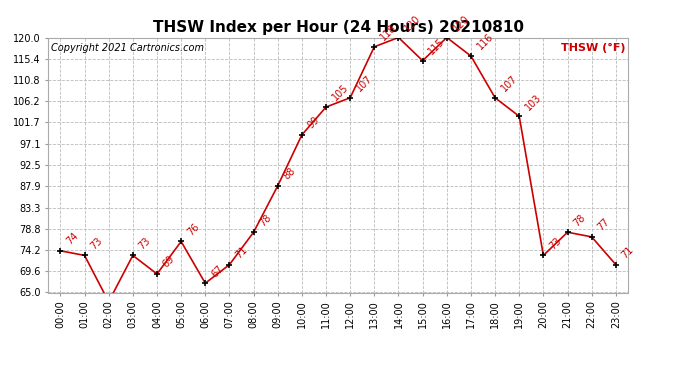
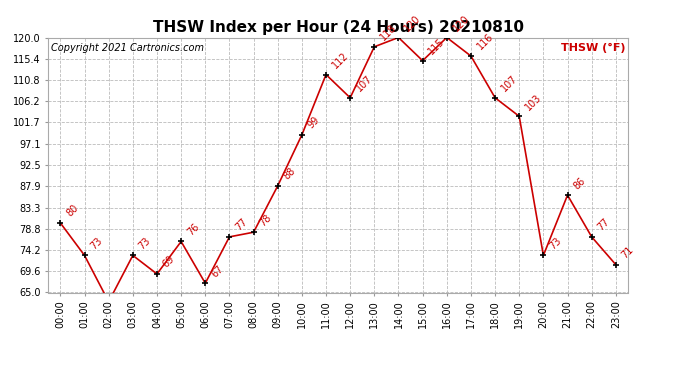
00:00: 74 -> 80
07:00: 71 -> 77
11:00: 105 -> 112
21:00: 78 -> 86
